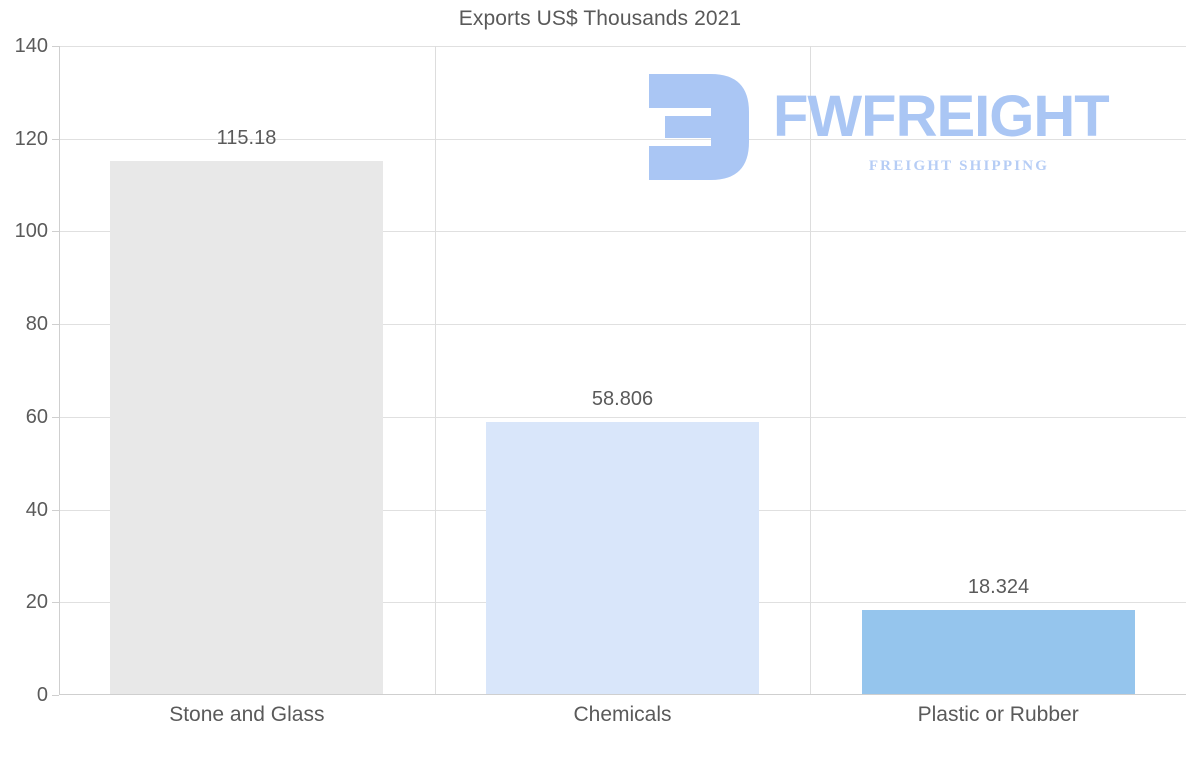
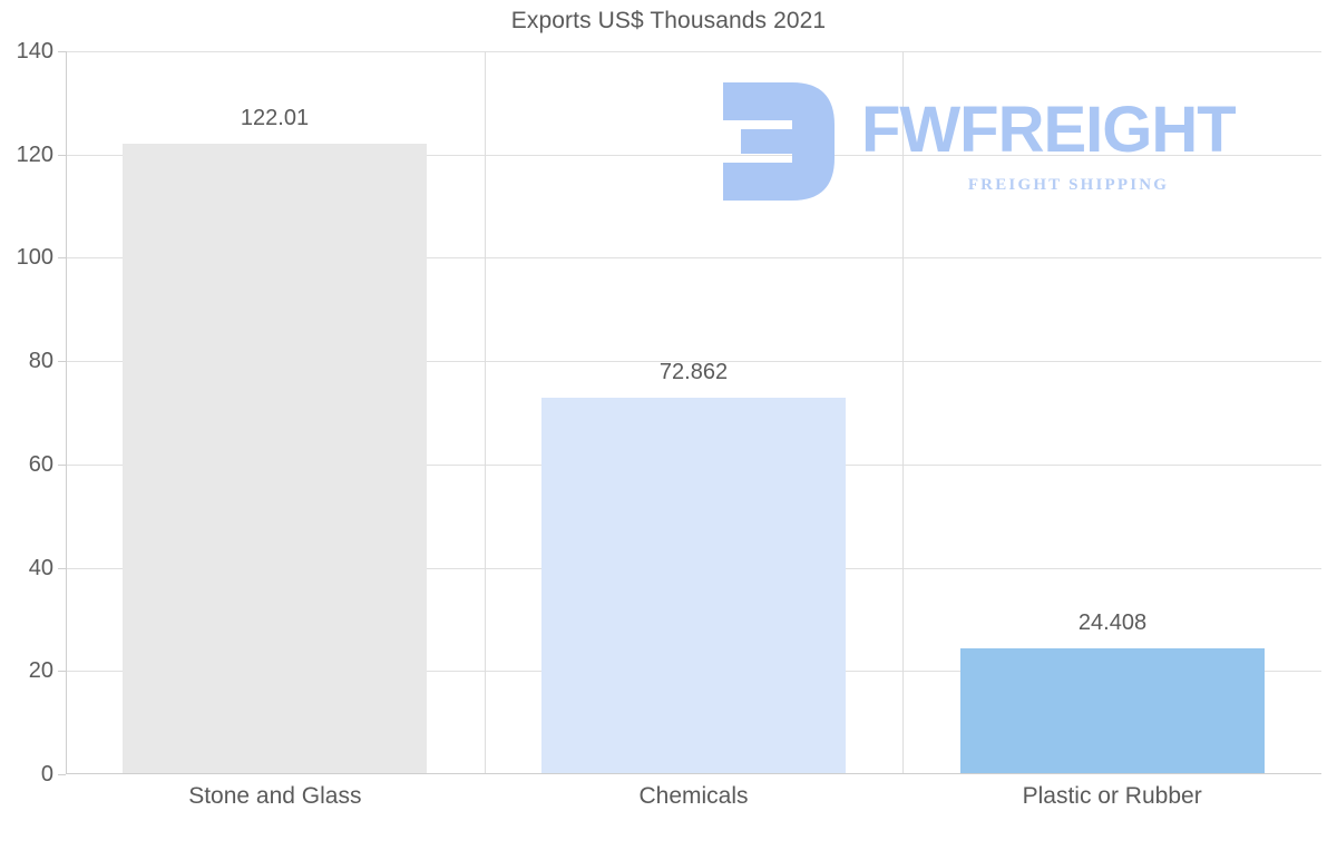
Stone and Glass: 115.18 -> 122.01
Chemicals: 58.806 -> 72.862
Plastic or Rubber: 18.324 -> 24.408
